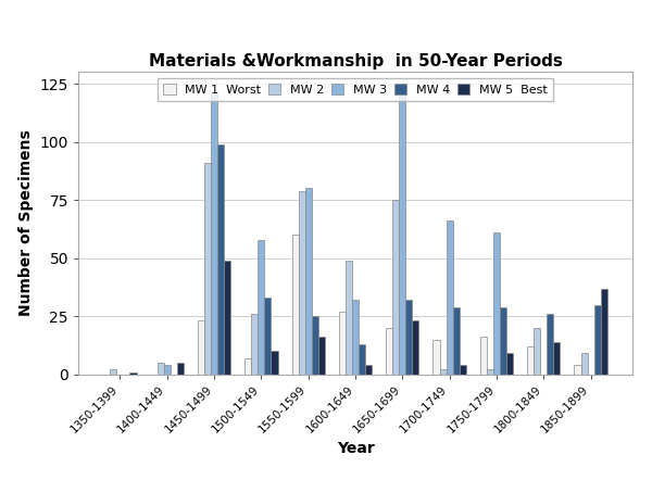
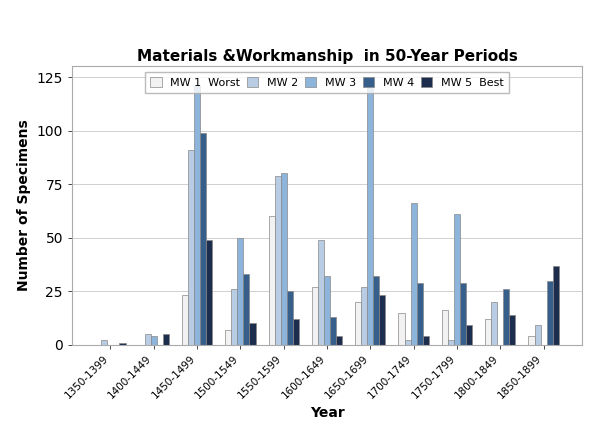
MW 3/1500-1549: 58 -> 50
MW 5 Best/1550-1599: 16 -> 12
MW 2/1650-1699: 75 -> 27
